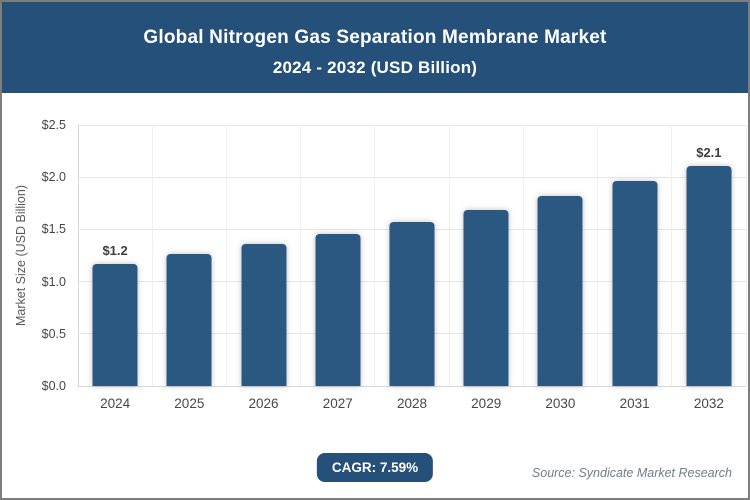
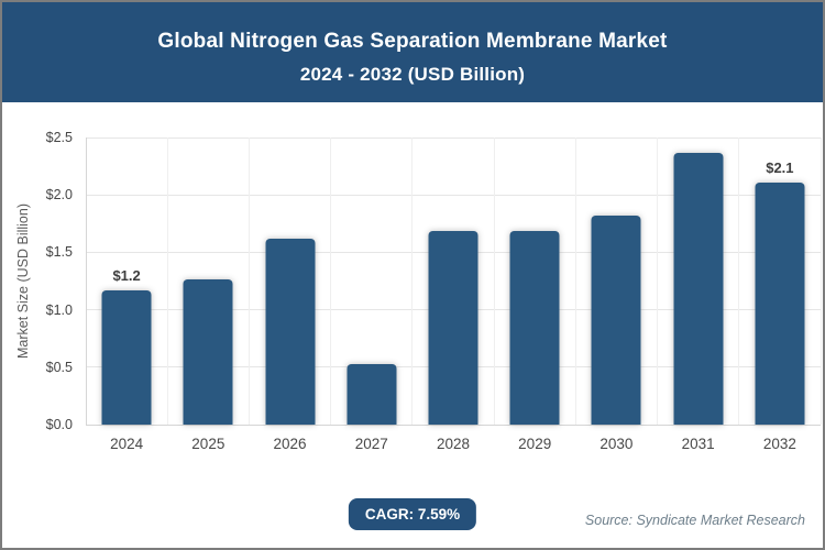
2026: $1.36 -> $1.62
2027: $1.46 -> $0.53
2028: $1.57 -> $1.69
2031: $1.96 -> $2.37
